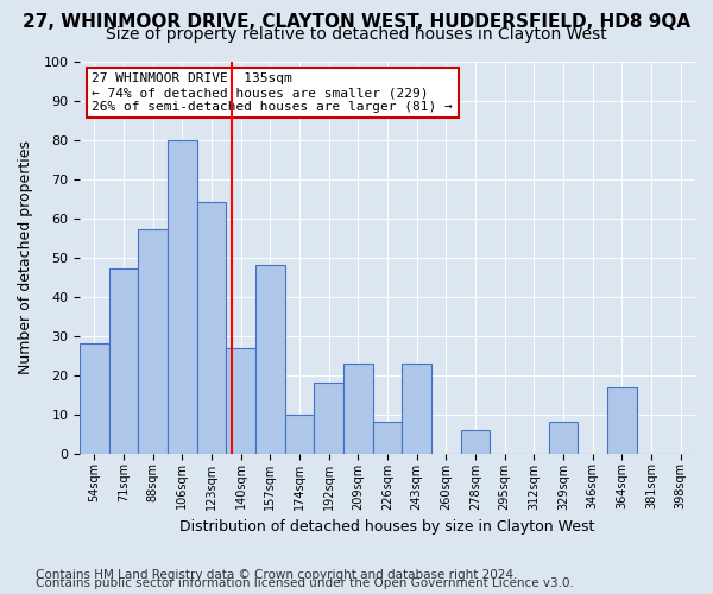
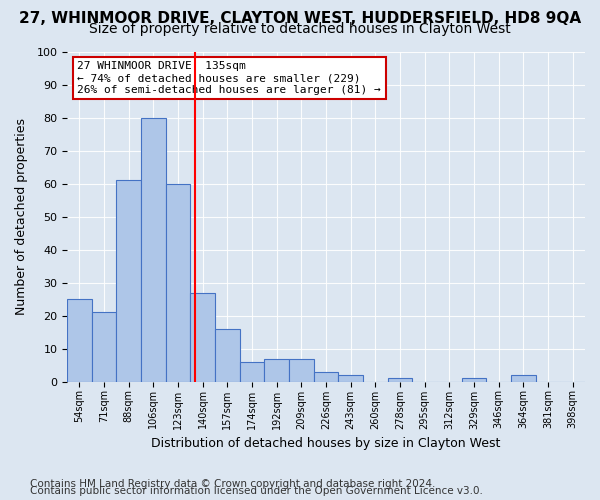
54sqm: 28 -> 25
71sqm: 47 -> 21
88sqm: 57 -> 61
123sqm: 64 -> 60
157sqm: 48 -> 16
174sqm: 10 -> 6
192sqm: 18 -> 7
209sqm: 23 -> 7
226sqm: 8 -> 3
243sqm: 23 -> 2
278sqm: 6 -> 1
329sqm: 8 -> 1
364sqm: 17 -> 2
